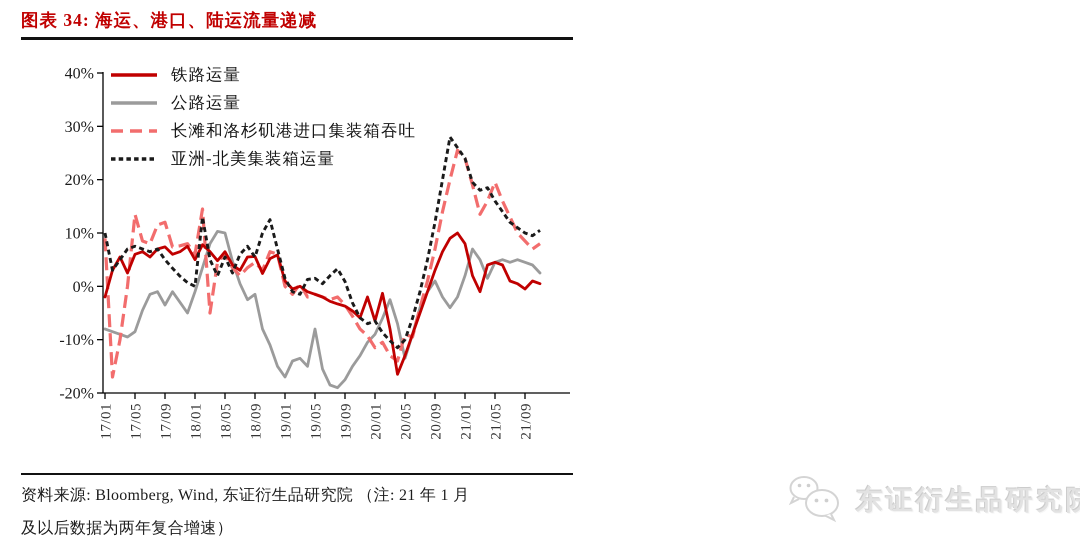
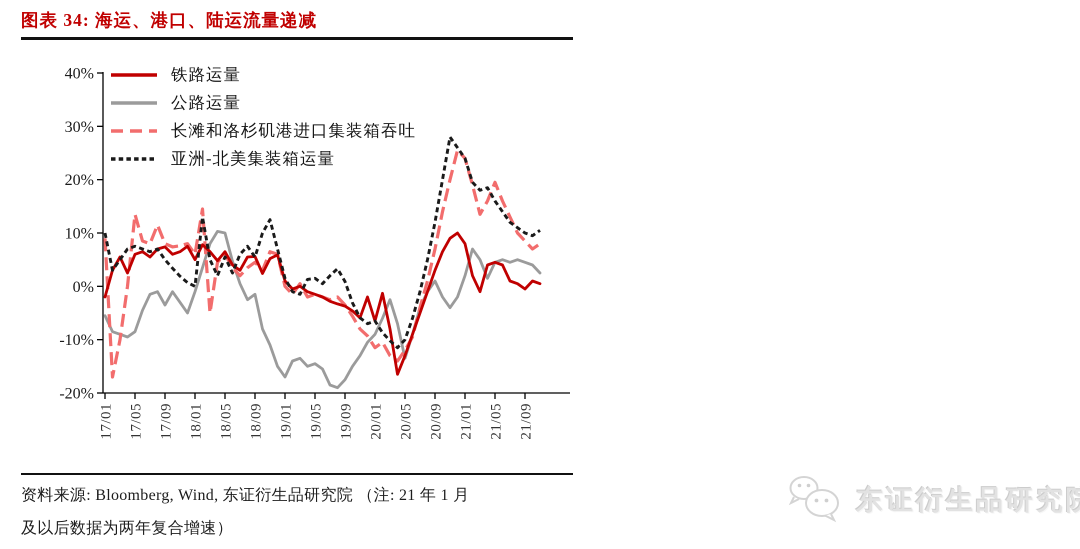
公路运量/17/01: -8% -> -6%
长滩和洛杉矶港进口集装箱吞吐/17/09: 12% -> 8%
公路运量/19/05: -8% -> -14%
长滩和洛杉矶港进口集装箱吞吐/20/05: -9% -> -12%
